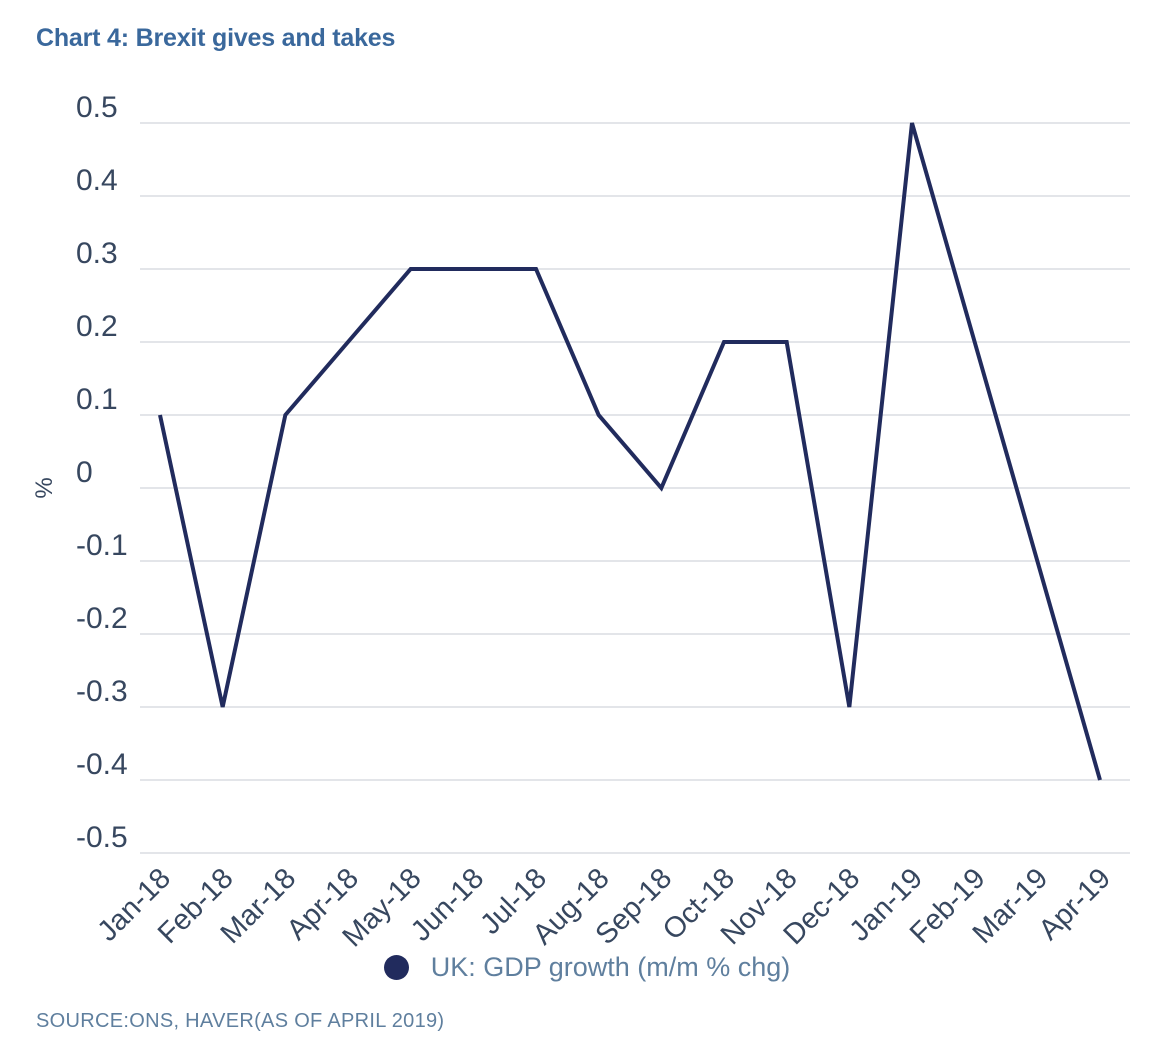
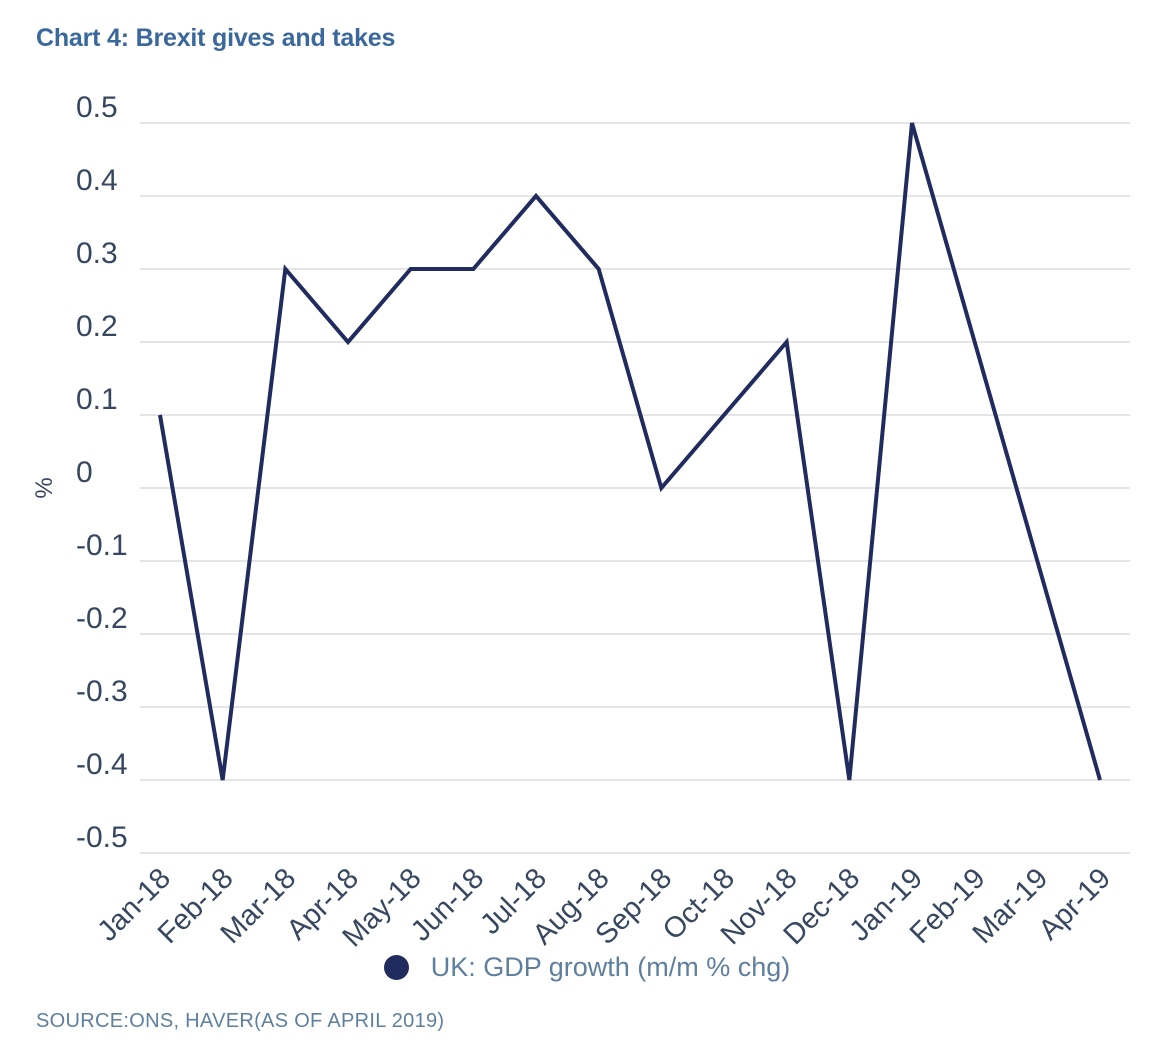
Feb-18: -0.3 -> -0.4
Mar-18: 0.1 -> 0.3
Jul-18: 0.3 -> 0.4
Aug-18: 0.1 -> 0.3
Oct-18: 0.2 -> 0.1
Dec-18: -0.3 -> -0.4
